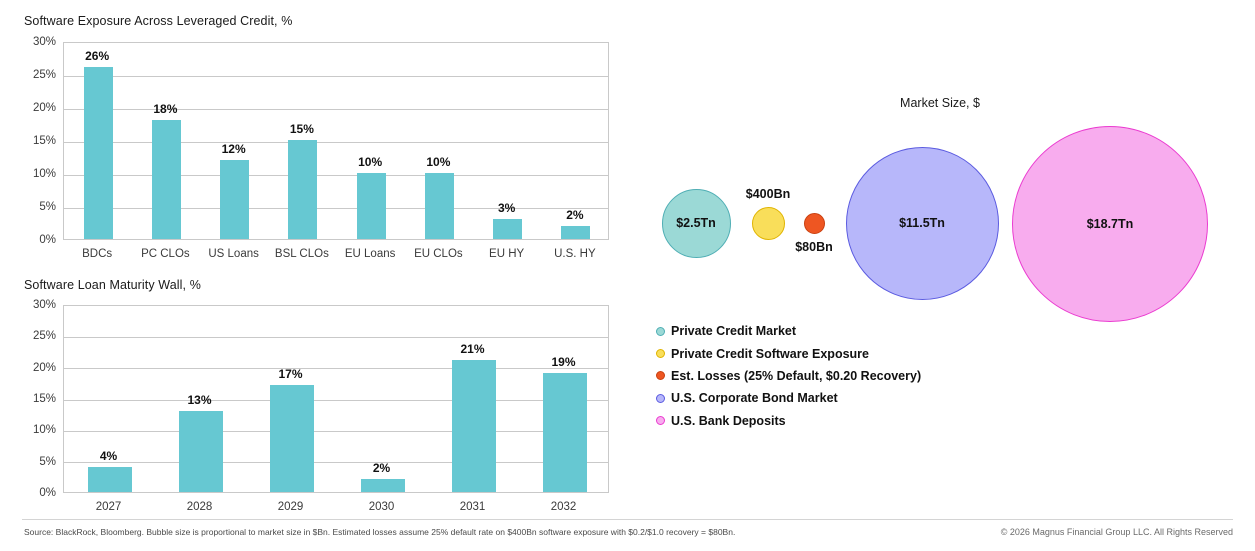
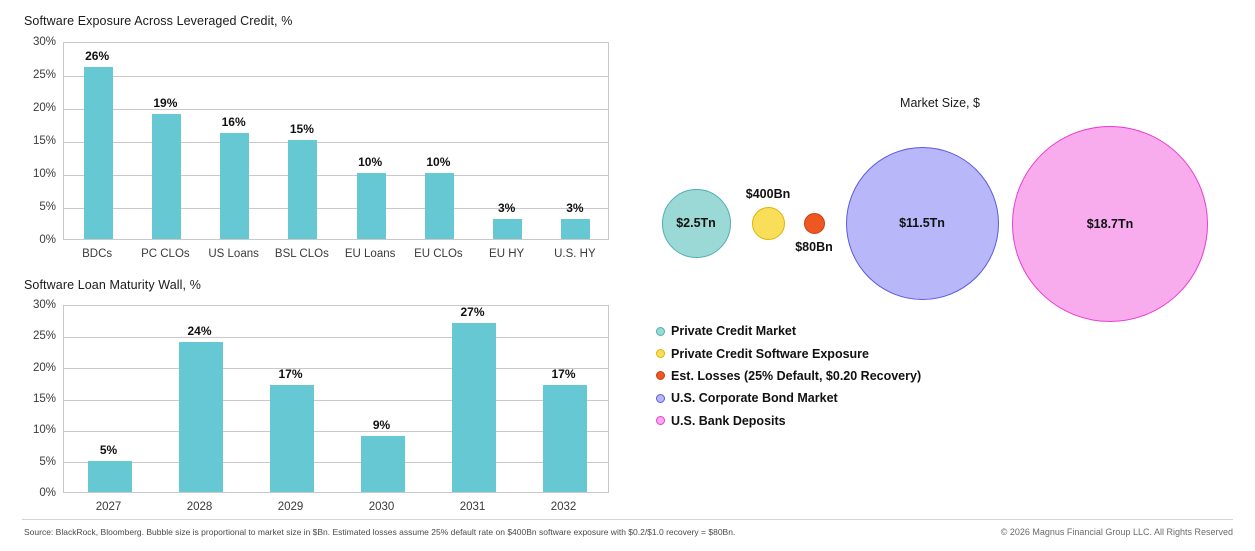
Software Exposure Across Leveraged Credit, %/PC CLOs: 18% -> 19%
Software Exposure Across Leveraged Credit, %/US Loans: 12% -> 16%
Software Exposure Across Leveraged Credit, %/U.S. HY: 2% -> 3%
Software Loan Maturity Wall, %/2027: 4% -> 5%
Software Loan Maturity Wall, %/2028: 13% -> 24%
Software Loan Maturity Wall, %/2030: 2% -> 9%
Software Loan Maturity Wall, %/2031: 21% -> 27%
Software Loan Maturity Wall, %/2032: 19% -> 17%
